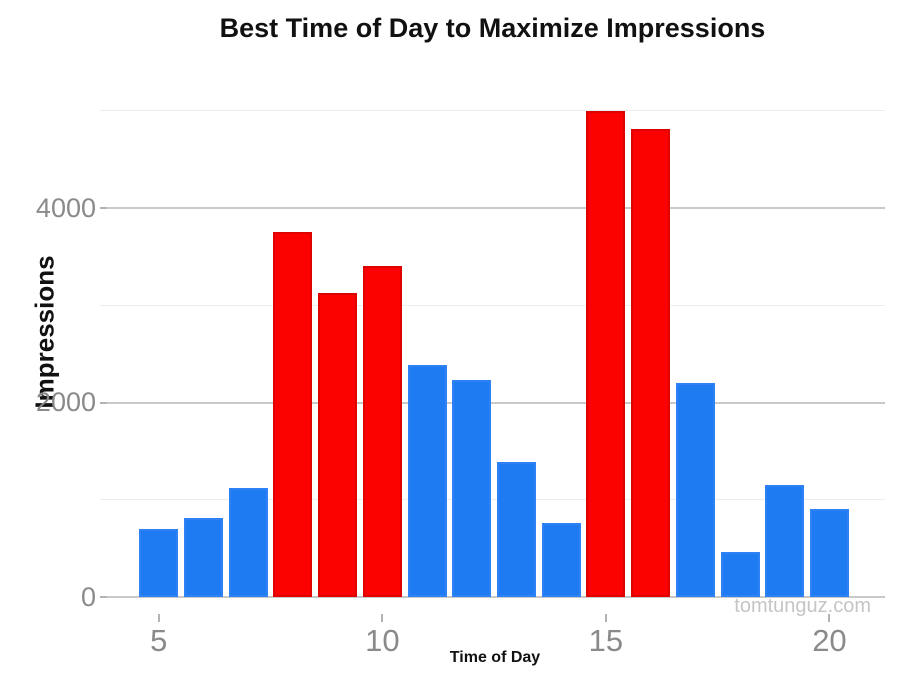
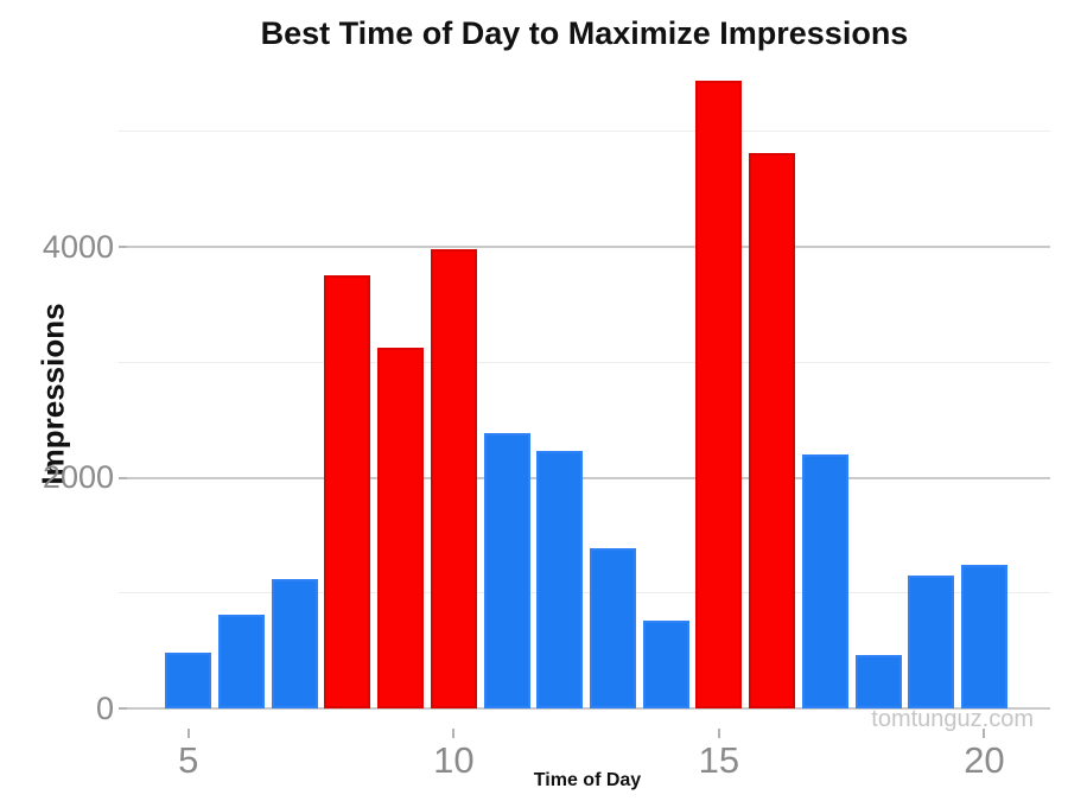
5: 700 -> 500
10: 3400 -> 4000
15: 5000 -> 5400
20: 900 -> 1200
